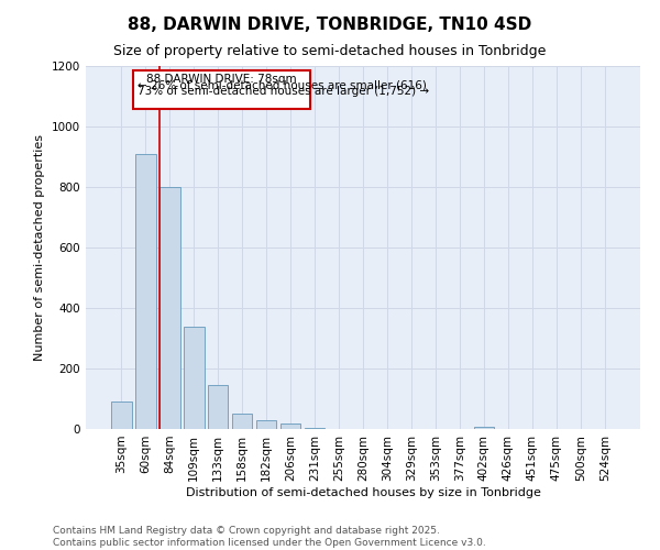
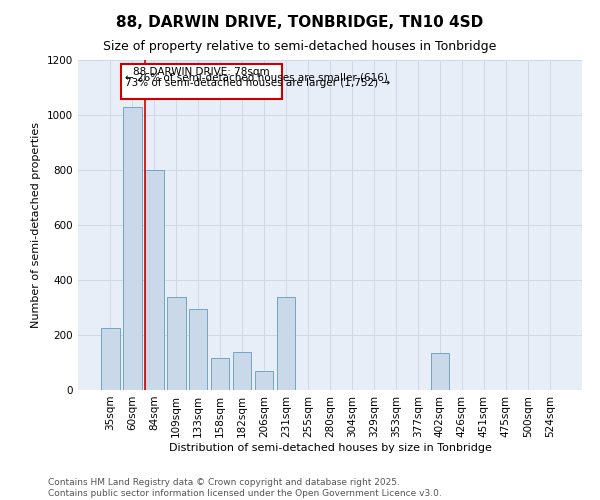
35sqm: 90 -> 225
60sqm: 910 -> 1030
133sqm: 145 -> 295
158sqm: 50 -> 115
182sqm: 30 -> 140
206sqm: 20 -> 70
231sqm: 5 -> 340
402sqm: 8 -> 135
